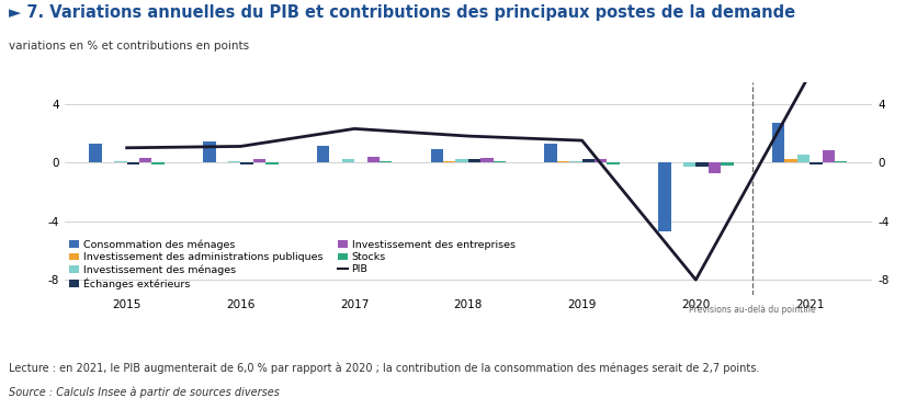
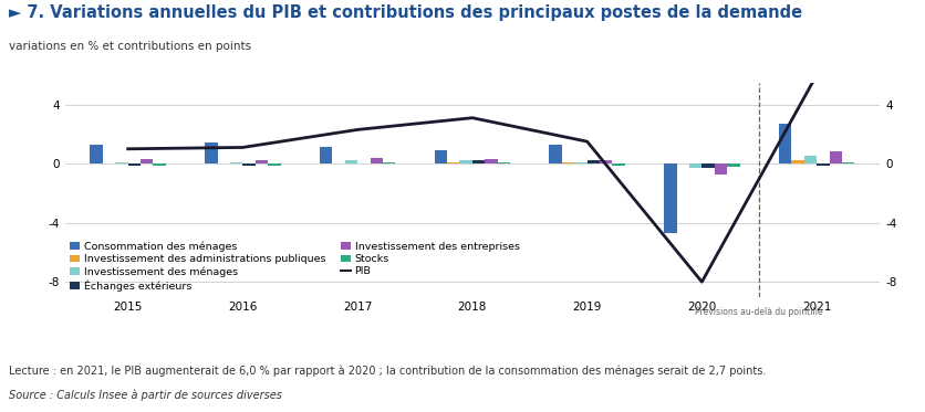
PIB/2018: 1.8 -> 3.1
